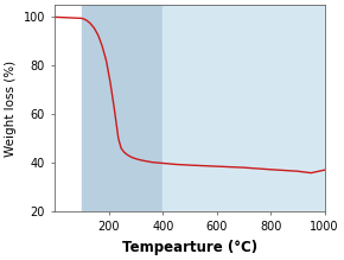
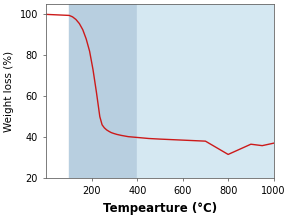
800: 37.2 -> 31.5
